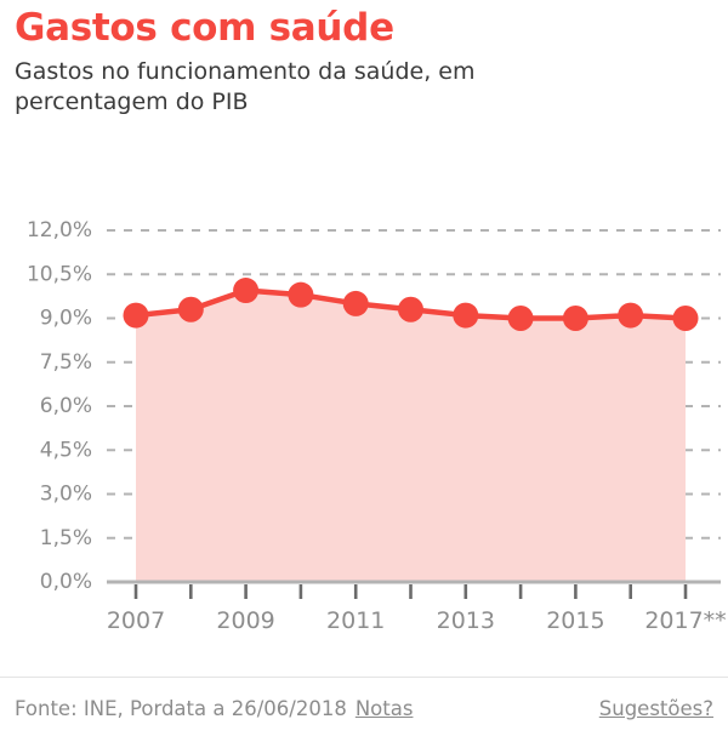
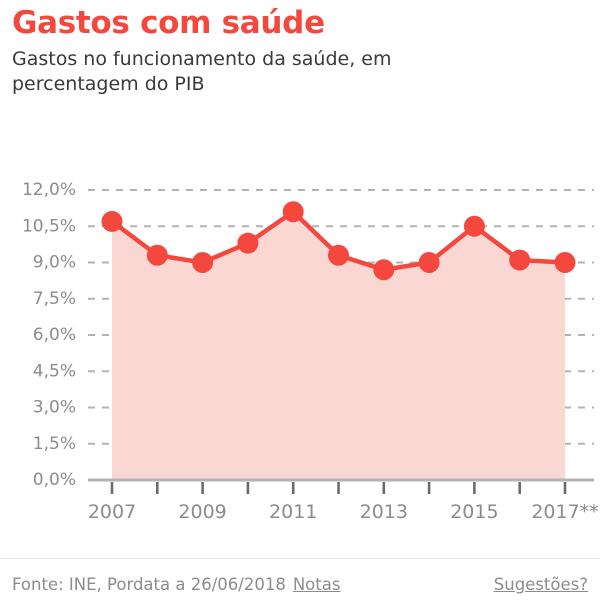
2007: 9,1% -> 10,7%
2009: 9,9% -> 9,0%
2011: 9,5% -> 11,1%
2013: 9,1% -> 8,7%
2015: 9,0% -> 10,5%
